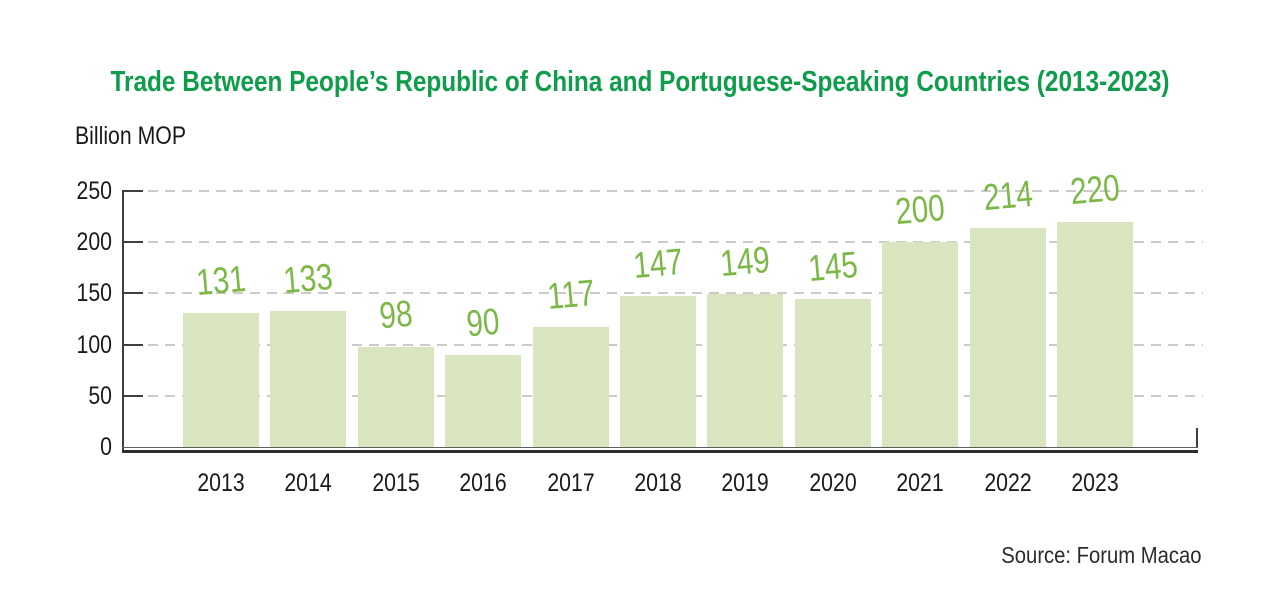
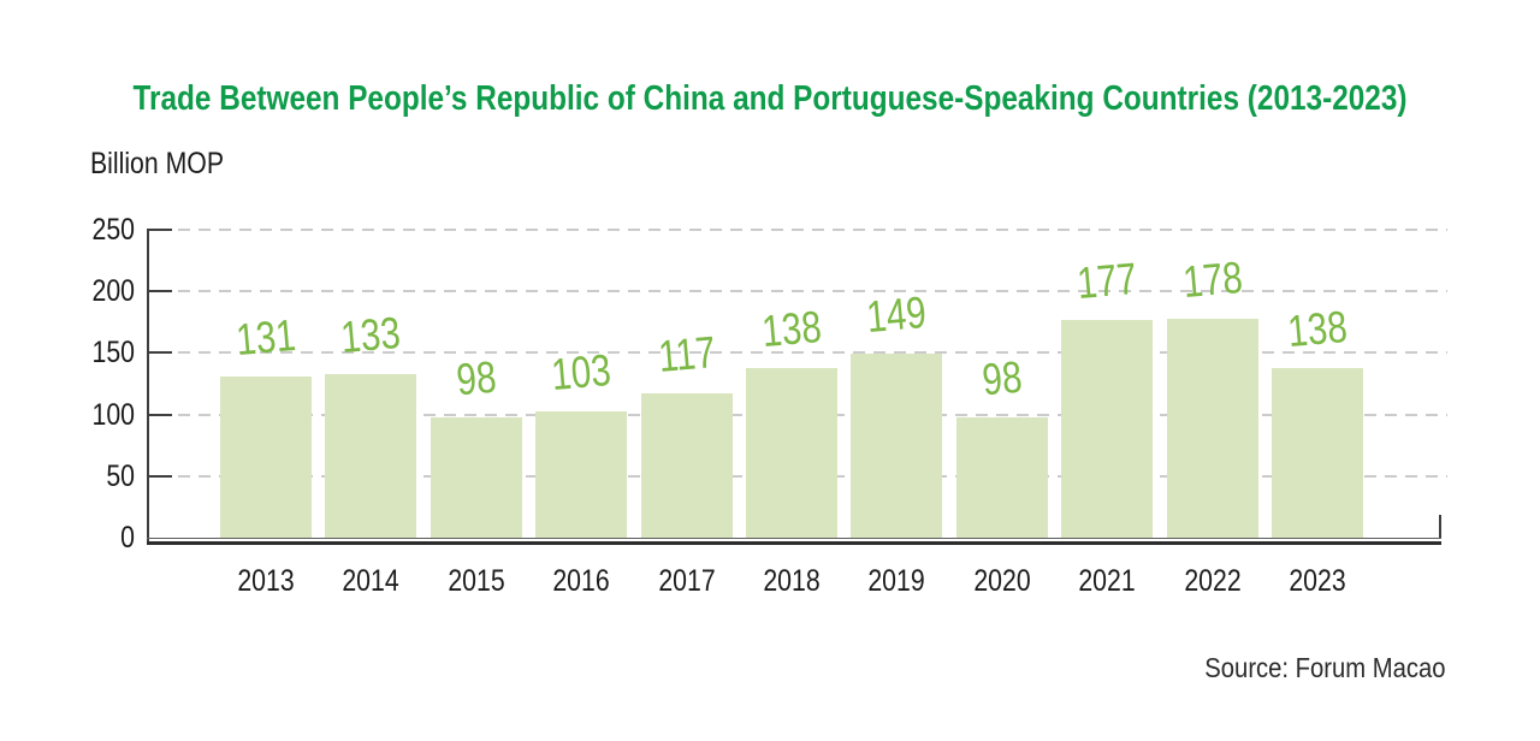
2016: 90 -> 103
2018: 147 -> 138
2020: 145 -> 98
2021: 200 -> 177
2022: 214 -> 178
2023: 220 -> 138
